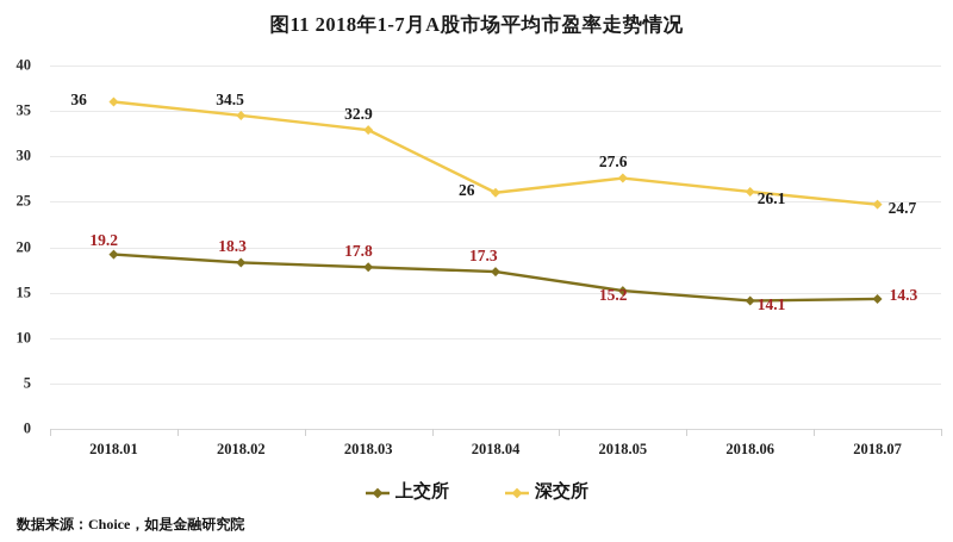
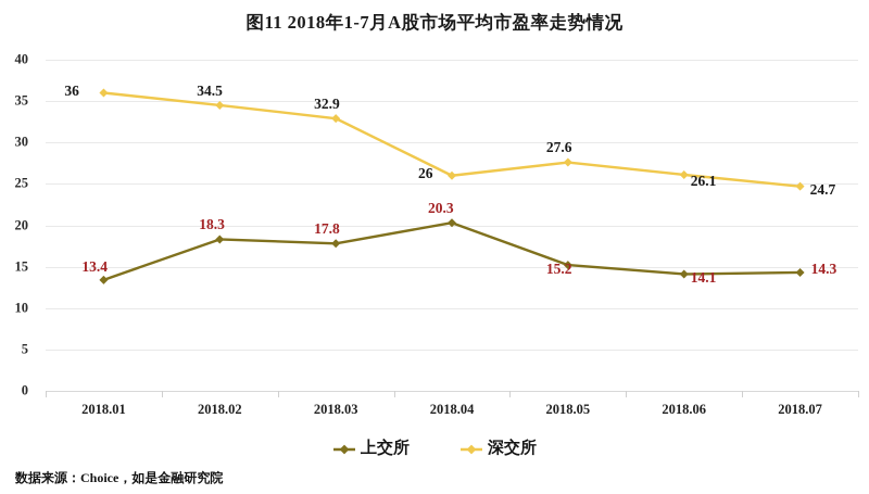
上交所/2018.01: 19.2 -> 13.4
上交所/2018.04: 17.3 -> 20.3
